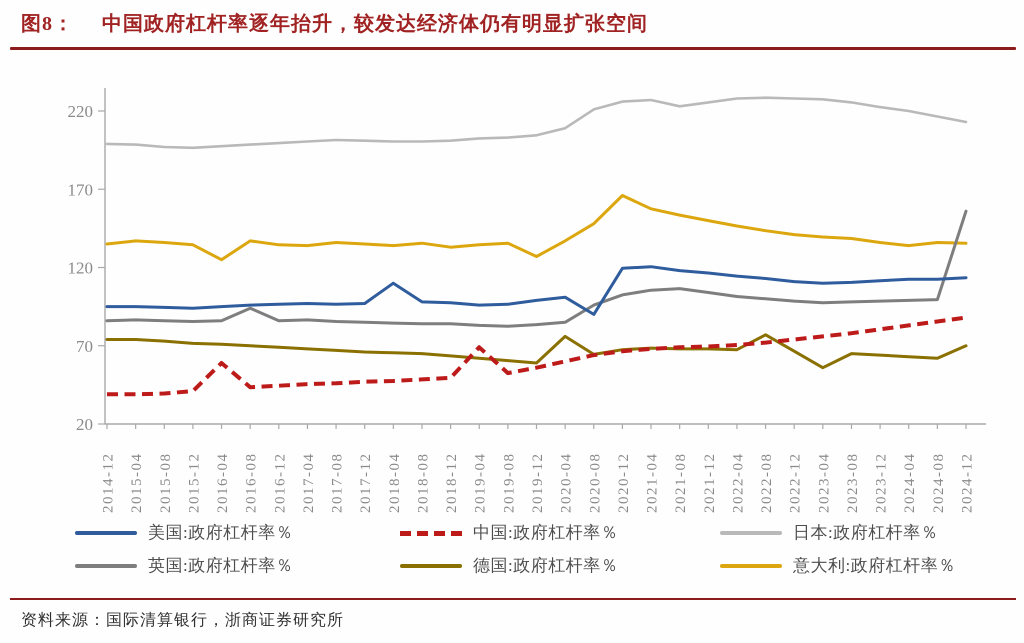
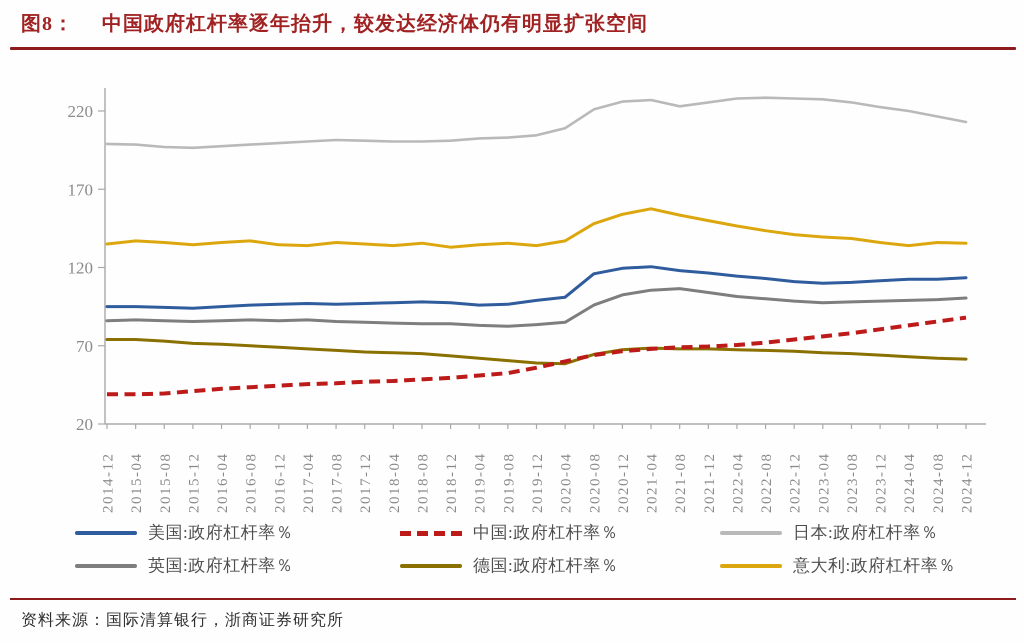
中国:政府杠杆率％/2016-04: 59 -> 42
意大利:政府杠杆率％/2016-04: 125 -> 136
英国:政府杠杆率％/2016-08: 94 -> 86
美国:政府杠杆率％/2018-04: 110 -> 98
中国:政府杠杆率％/2019-04: 69 -> 51
意大利:政府杠杆率％/2019-12: 127 -> 134
德国:政府杠杆率％/2020-04: 76 -> 58
美国:政府杠杆率％/2020-08: 90 -> 116
意大利:政府杠杆率％/2020-12: 166 -> 154
德国:政府杠杆率％/2022-08: 77 -> 67
德国:政府杠杆率％/2023-04: 56 -> 66
英国:政府杠杆率％/2024-12: 156 -> 100
德国:政府杠杆率％/2024-12: 70 -> 62
